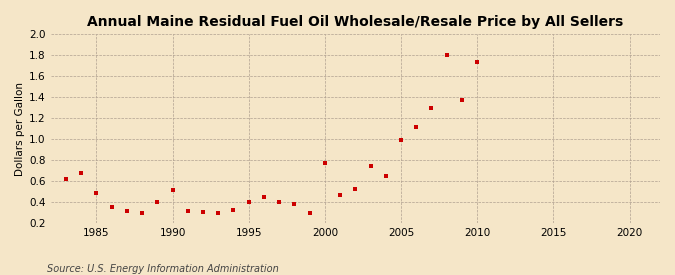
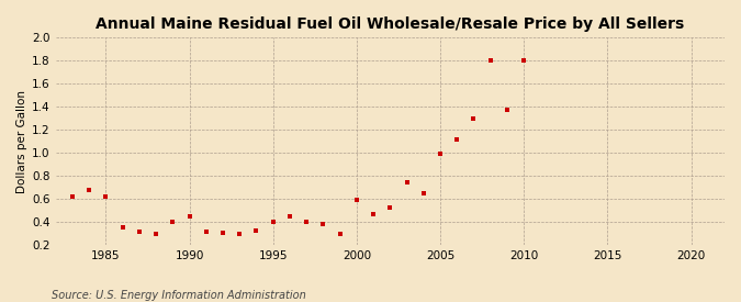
1985: 0.49 -> 0.62
1990: 0.52 -> 0.45
2000: 0.77 -> 0.59
2010: 1.74 -> 1.80
